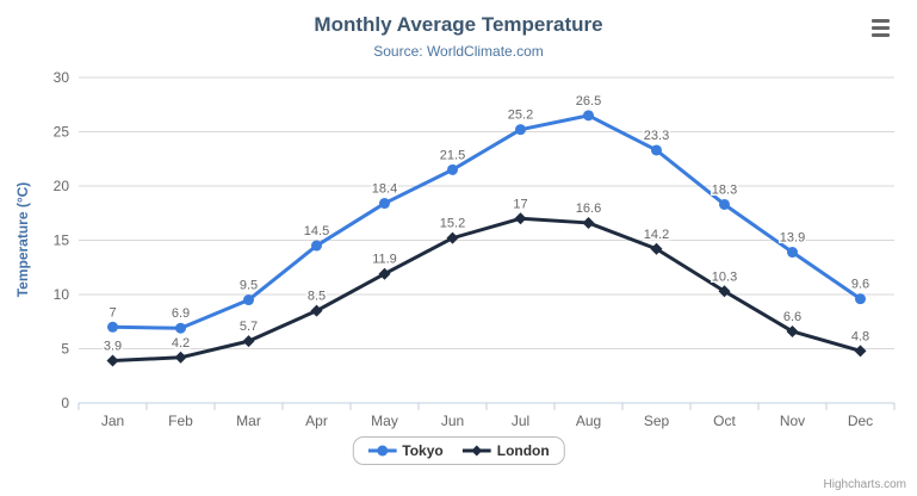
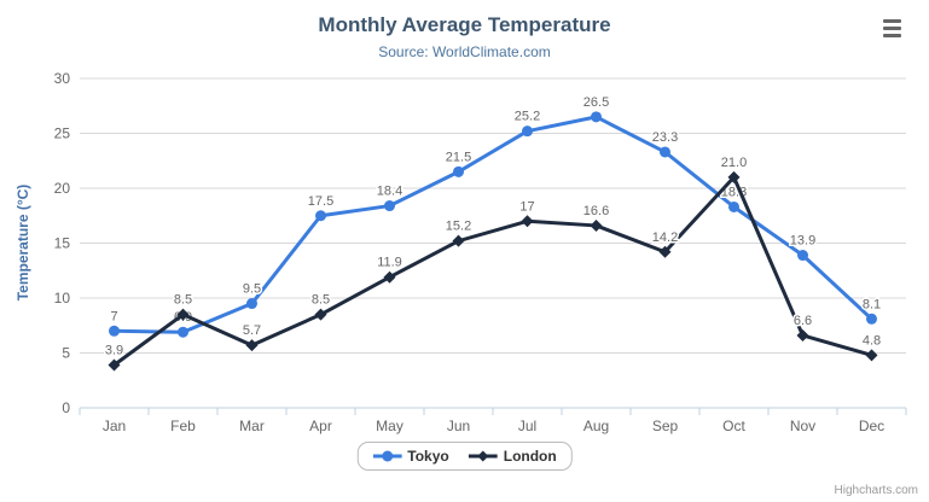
London/Feb: 4.2 -> 8.5
Tokyo/Apr: 14.5 -> 17.5
London/Oct: 10.3 -> 21.0
Tokyo/Dec: 9.6 -> 8.1
